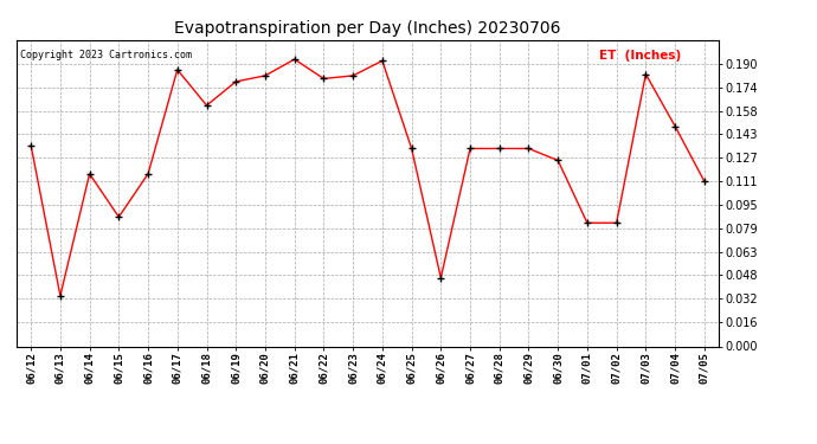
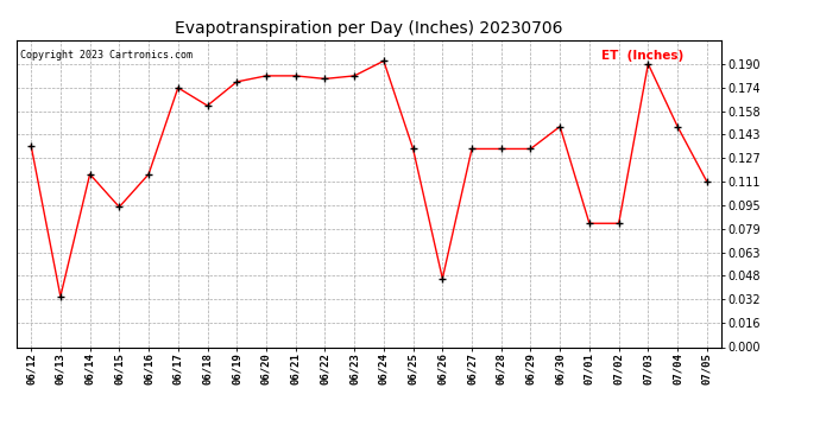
06/15: 0.087 -> 0.094
06/17: 0.186 -> 0.174
06/21: 0.193 -> 0.182
06/30: 0.125 -> 0.148
07/03: 0.183 -> 0.190
